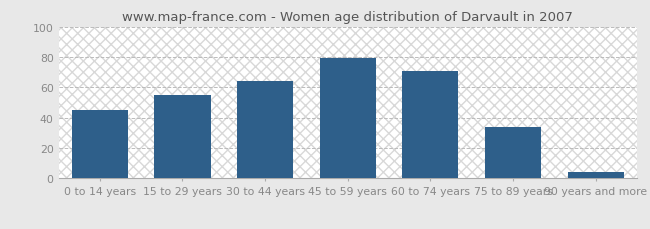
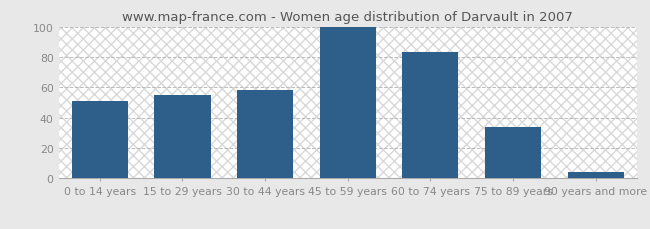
0 to 14 years: 45 -> 51
30 to 44 years: 64 -> 58
45 to 59 years: 79 -> 100
60 to 74 years: 71 -> 83
